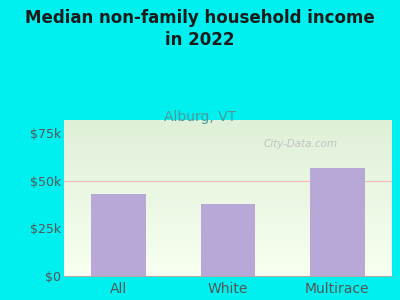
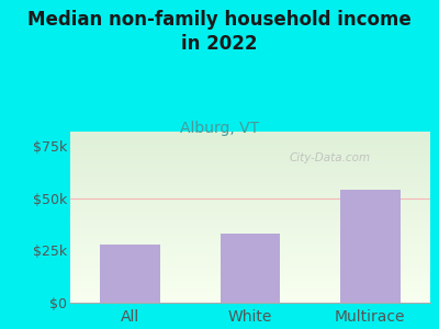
All: $43k -> $28k
White: $38k -> $33k
Multirace: $57k -> $54k
